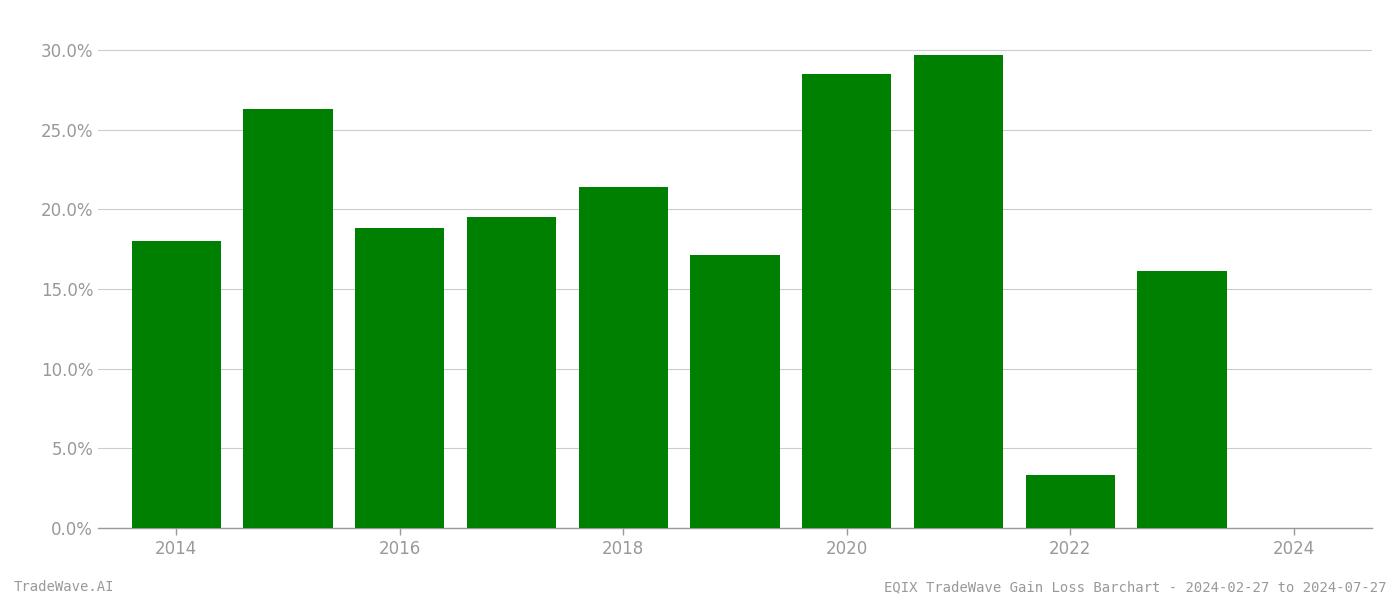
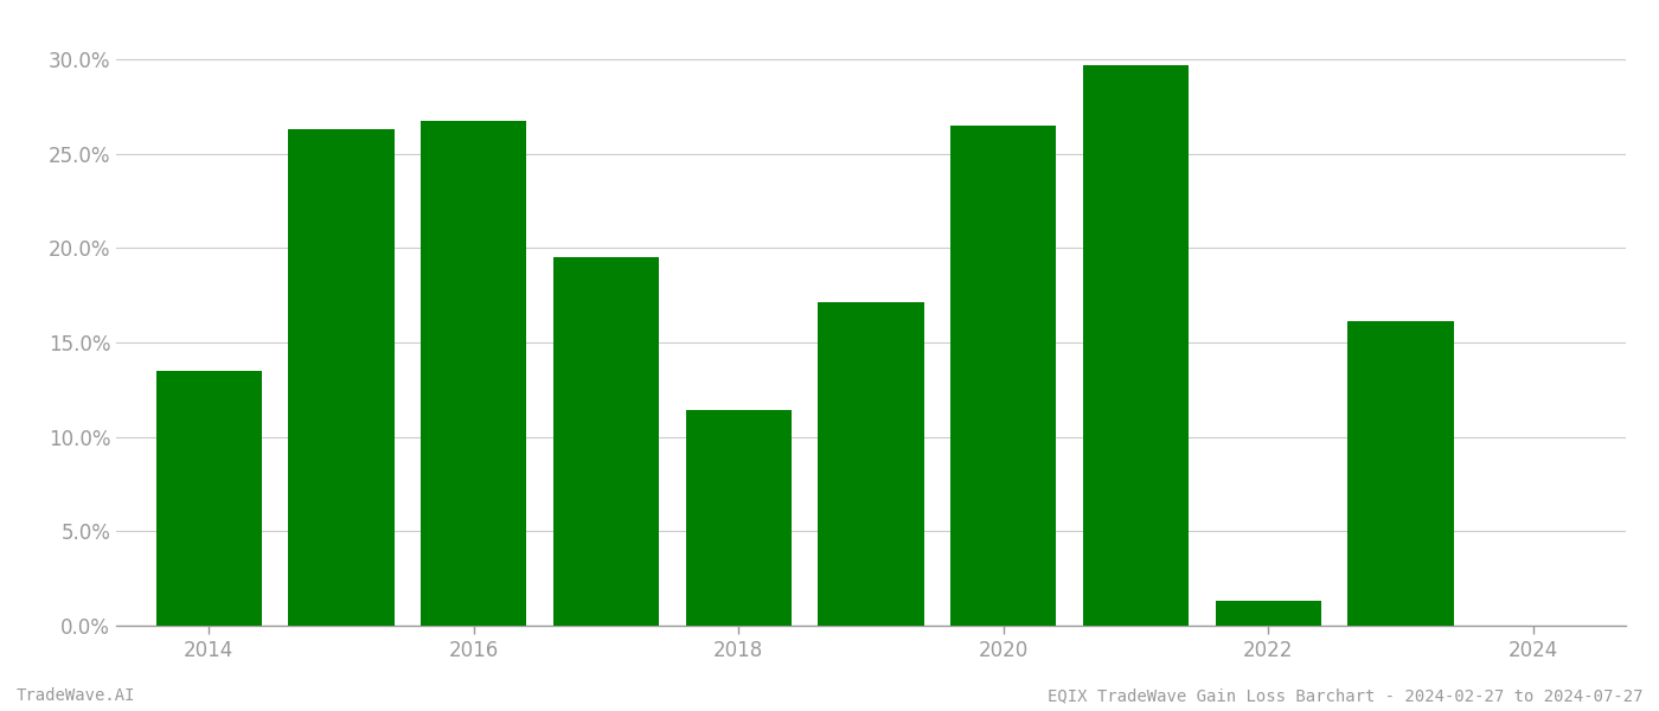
2014: 18.0% -> 13.5%
2016: 18.8% -> 26.7%
2018: 21.4% -> 11.4%
2020: 28.5% -> 26.5%
2022: 3.3% -> 1.3%
